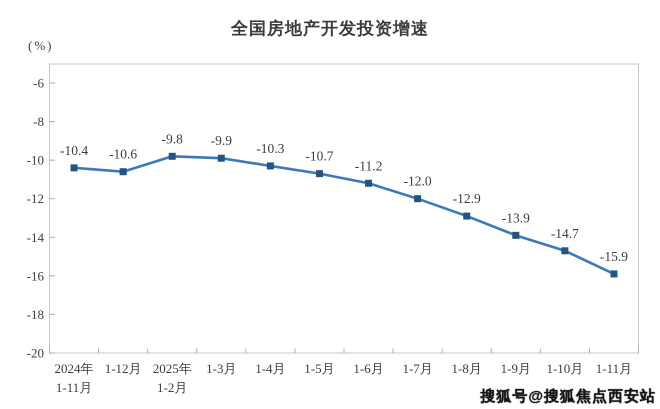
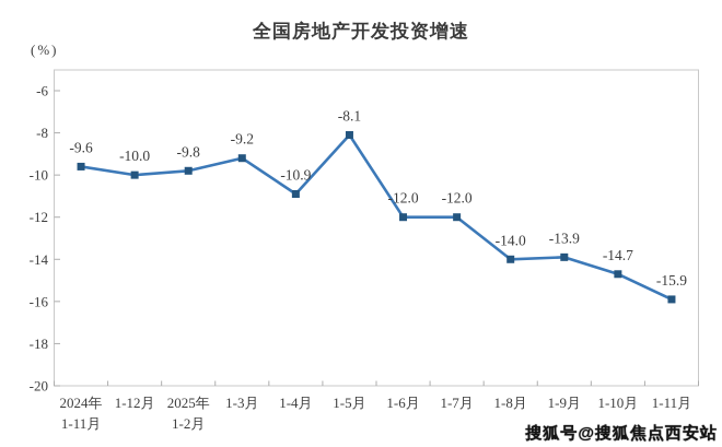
2024年 1-11月: -10.4 -> -9.6
1-12月: -10.6 -> -10.0
1-3月: -9.9 -> -9.2
1-4月: -10.3 -> -10.9
1-5月: -10.7 -> -8.1
1-6月: -11.2 -> -12.0
1-8月: -12.9 -> -14.0
